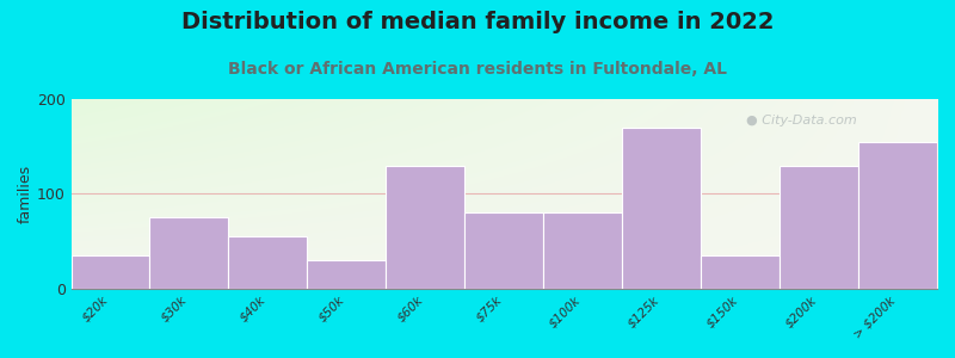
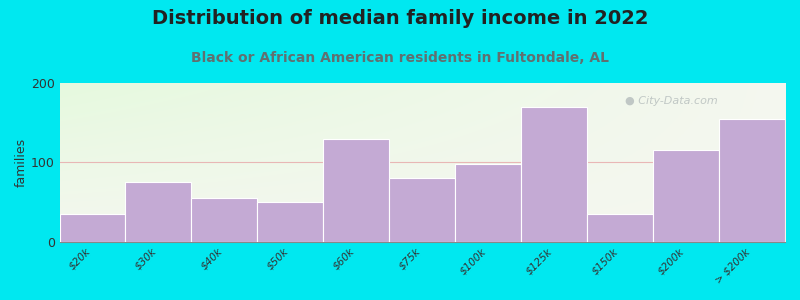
$50k: 30 -> 50
$100k: 80 -> 98
$200k: 130 -> 116
